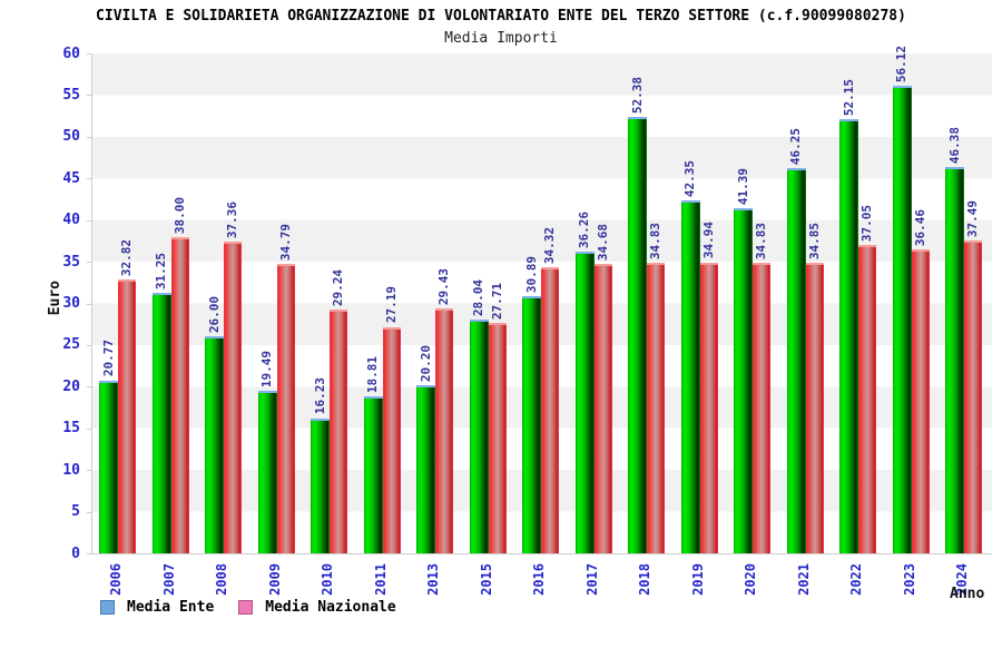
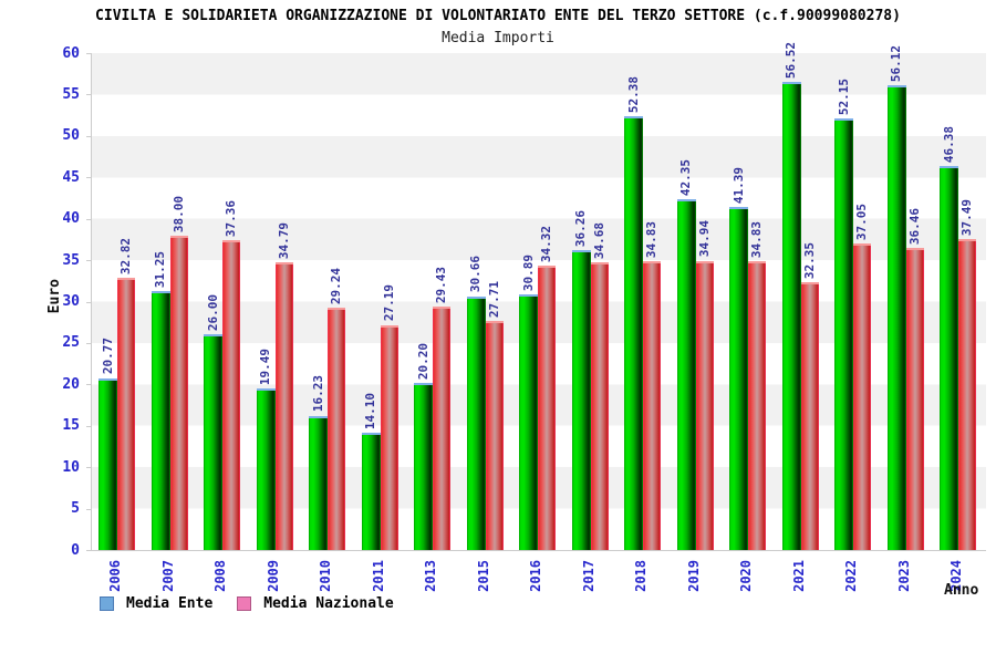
Media Ente/2011: 18.81 -> 14.10
Media Ente/2015: 28.04 -> 30.66
Media Ente/2021: 46.25 -> 56.52
Media Nazionale/2021: 34.85 -> 32.35
